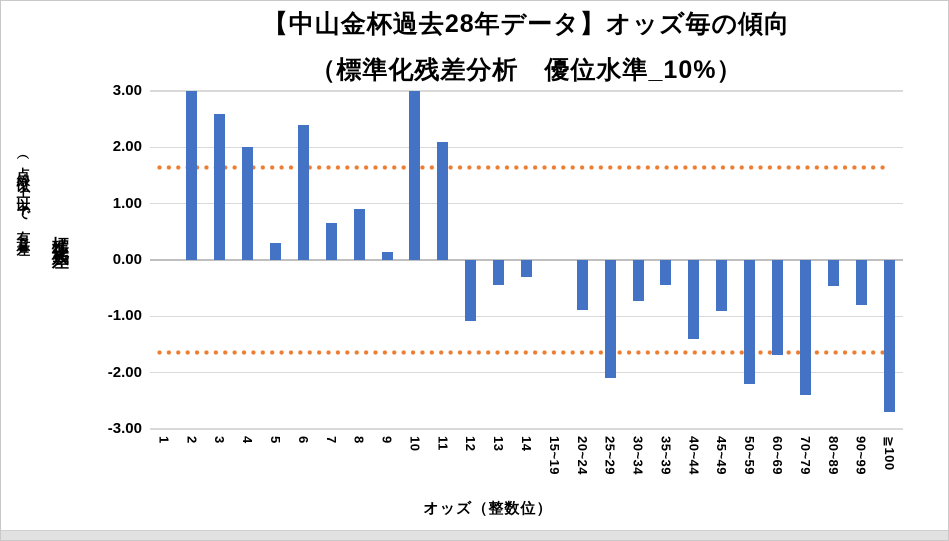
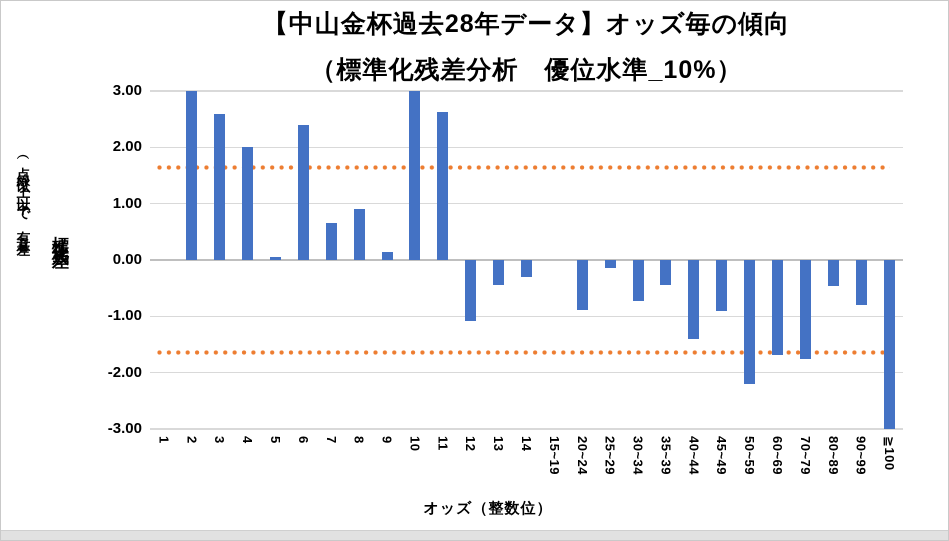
5: 0.3 -> 0.1
11: 2.1 -> 2.6
25~29: -2.1 -> -0.1
70~79: -2.4 -> -1.8
≧100: -2.7 -> -3.0
